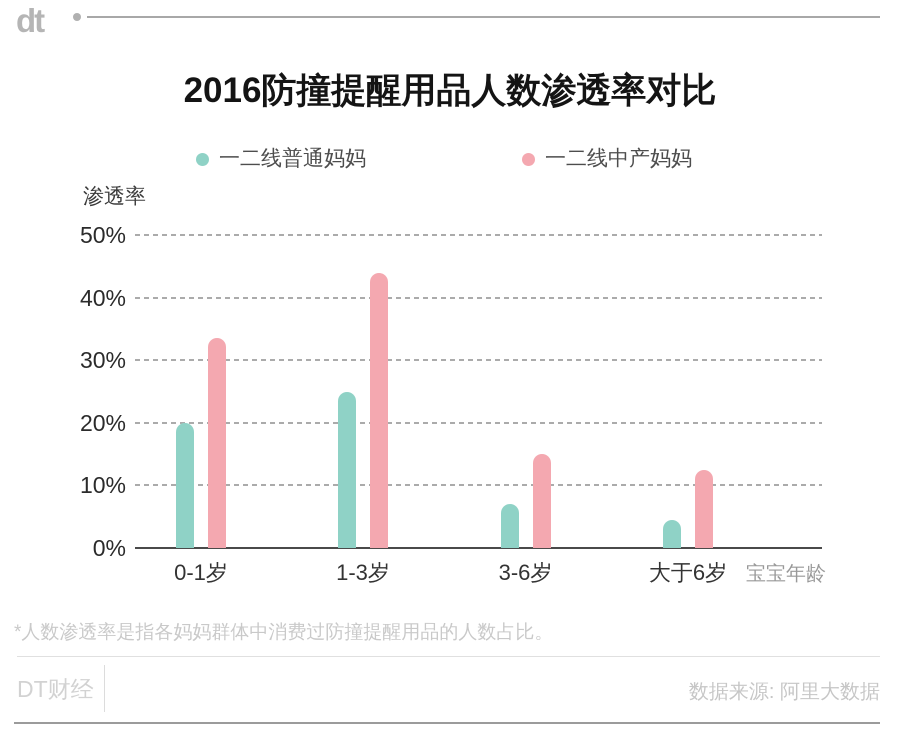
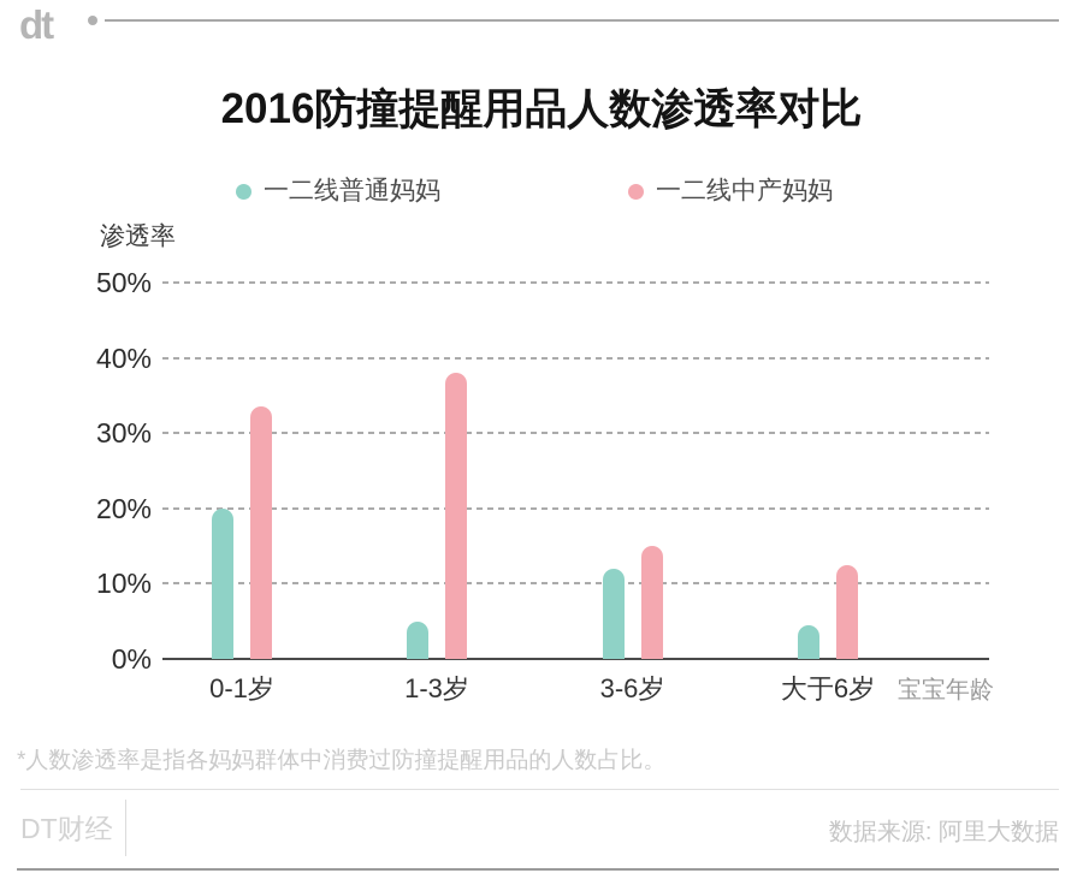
一二线普通妈妈/1-3岁: 25% -> 5%
一二线中产妈妈/1-3岁: 44% -> 38%
一二线普通妈妈/3-6岁: 7% -> 12%
